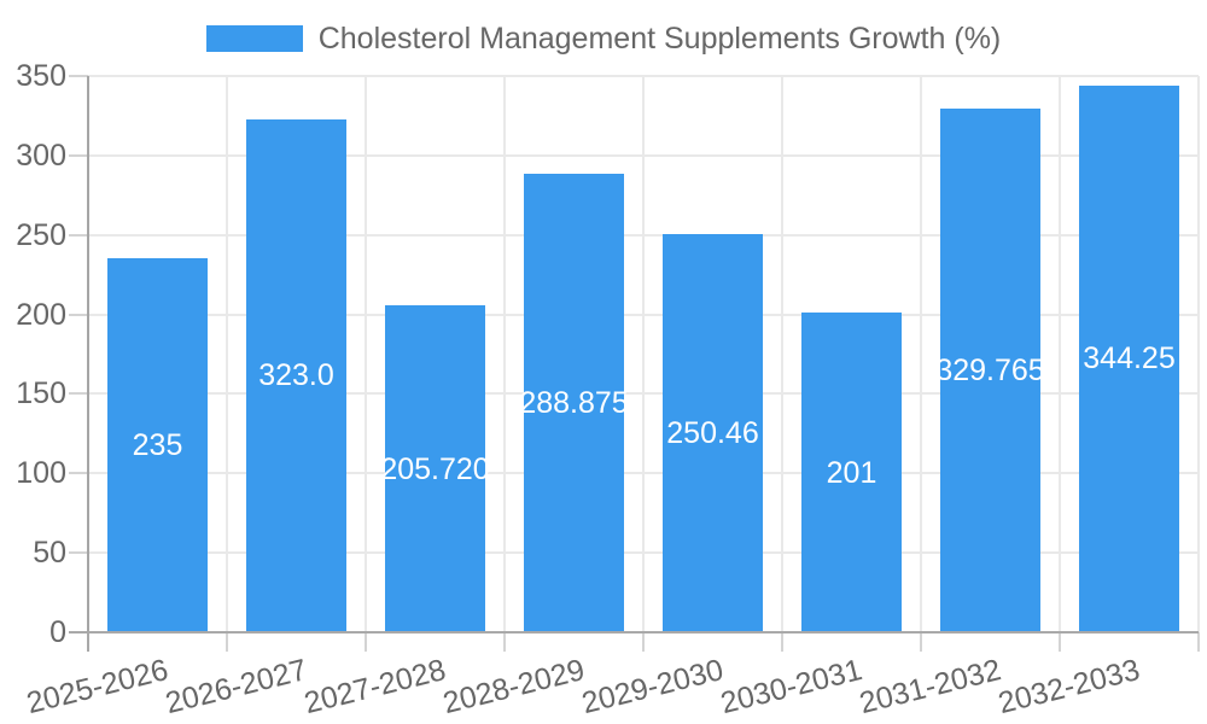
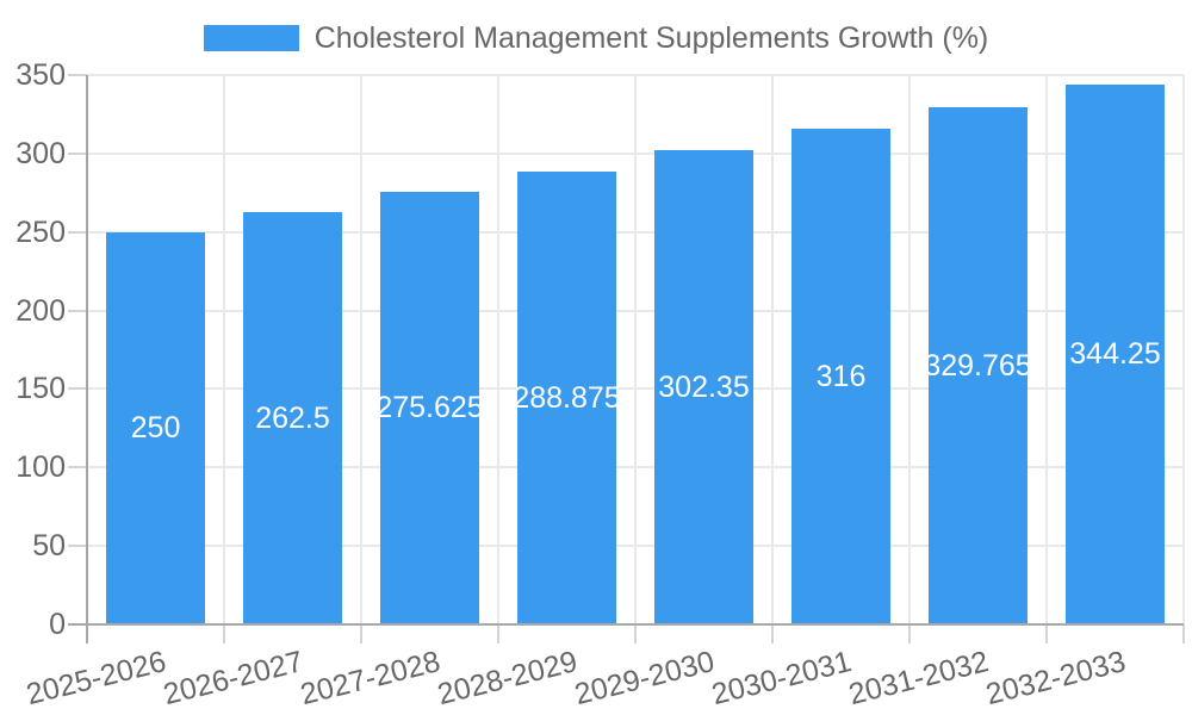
2025-2026: 235 -> 250
2026-2027: 323.0 -> 262.5
2027-2028: 205.720 -> 275.625
2029-2030: 250.46 -> 302.35
2030-2031: 201 -> 316
